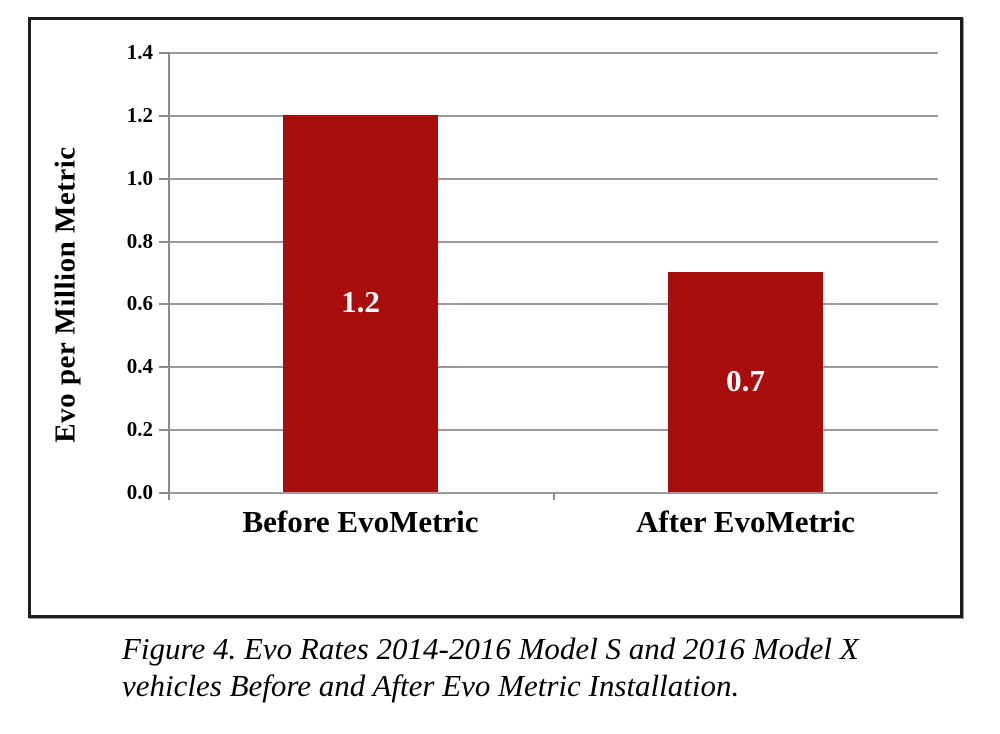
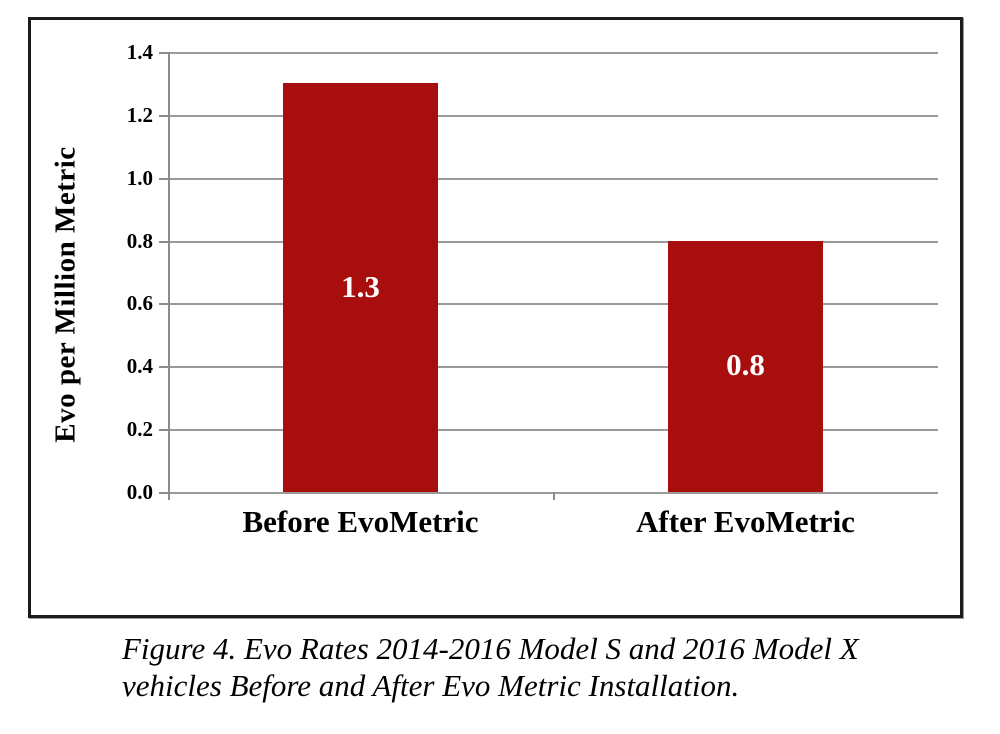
Before EvoMetric: 1.2 -> 1.3
After EvoMetric: 0.7 -> 0.8
